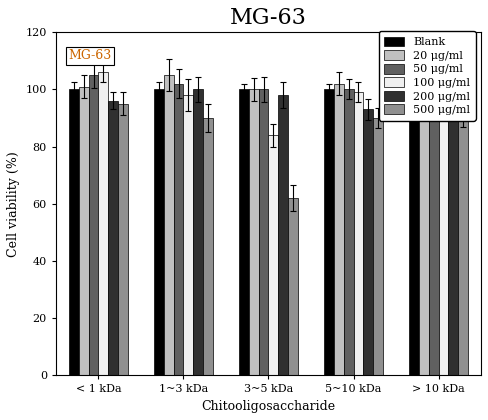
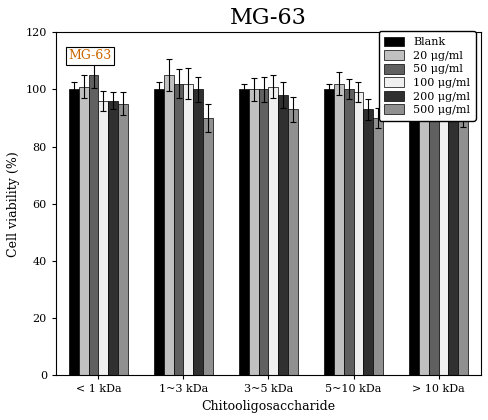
100 μg/ml/< 1 kDa: 106 -> 96
100 μg/ml/1~3 kDa: 98 -> 102
100 μg/ml/3~5 kDa: 84 -> 101
500 μg/ml/3~5 kDa: 62 -> 93
